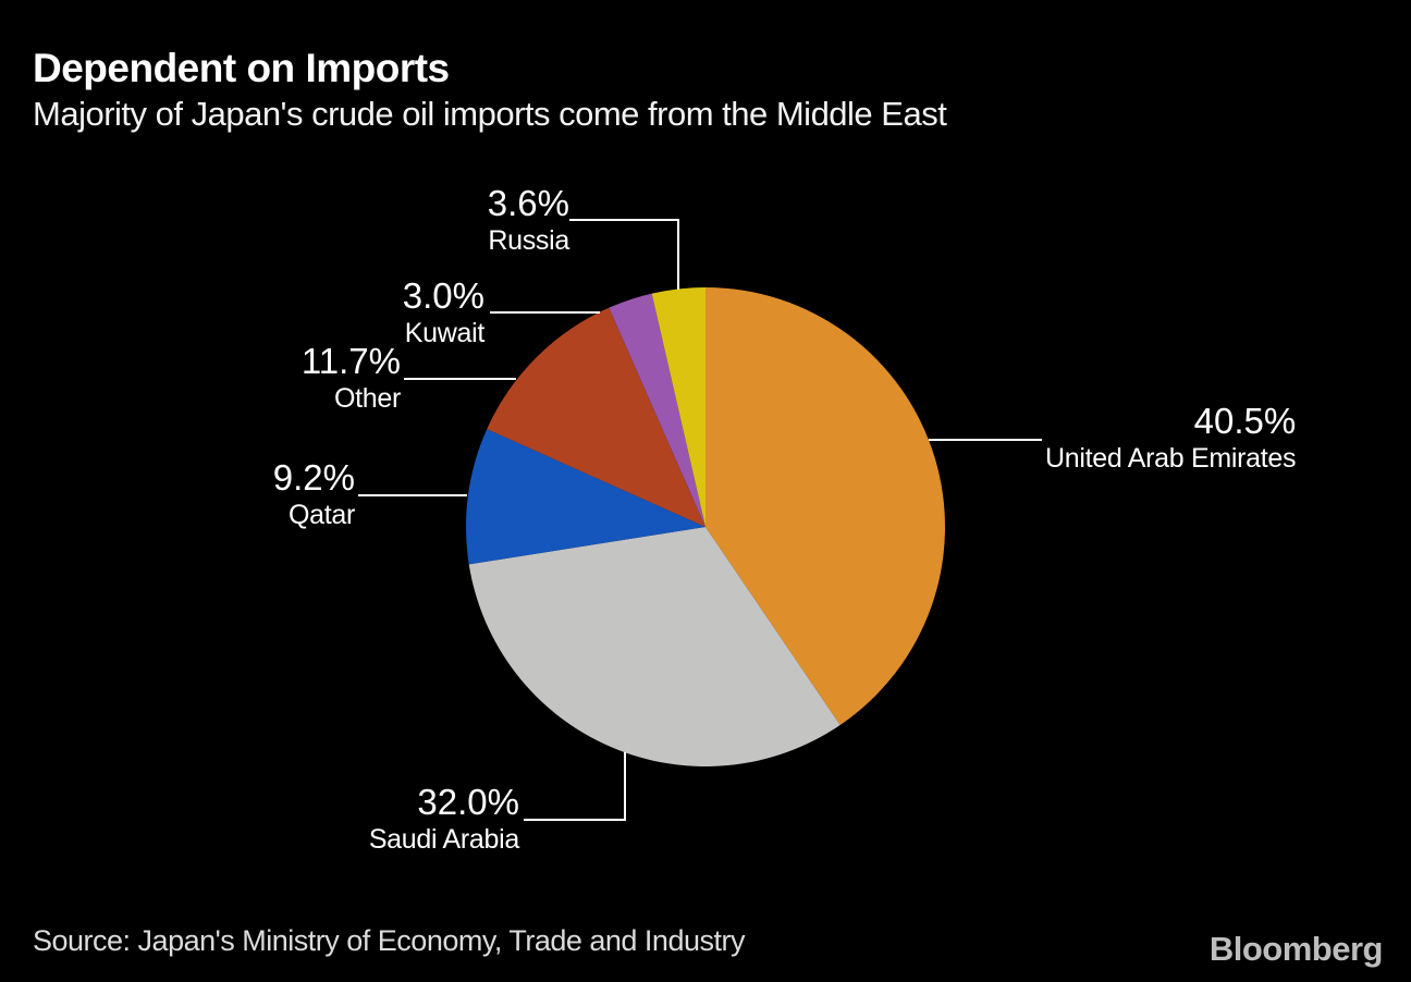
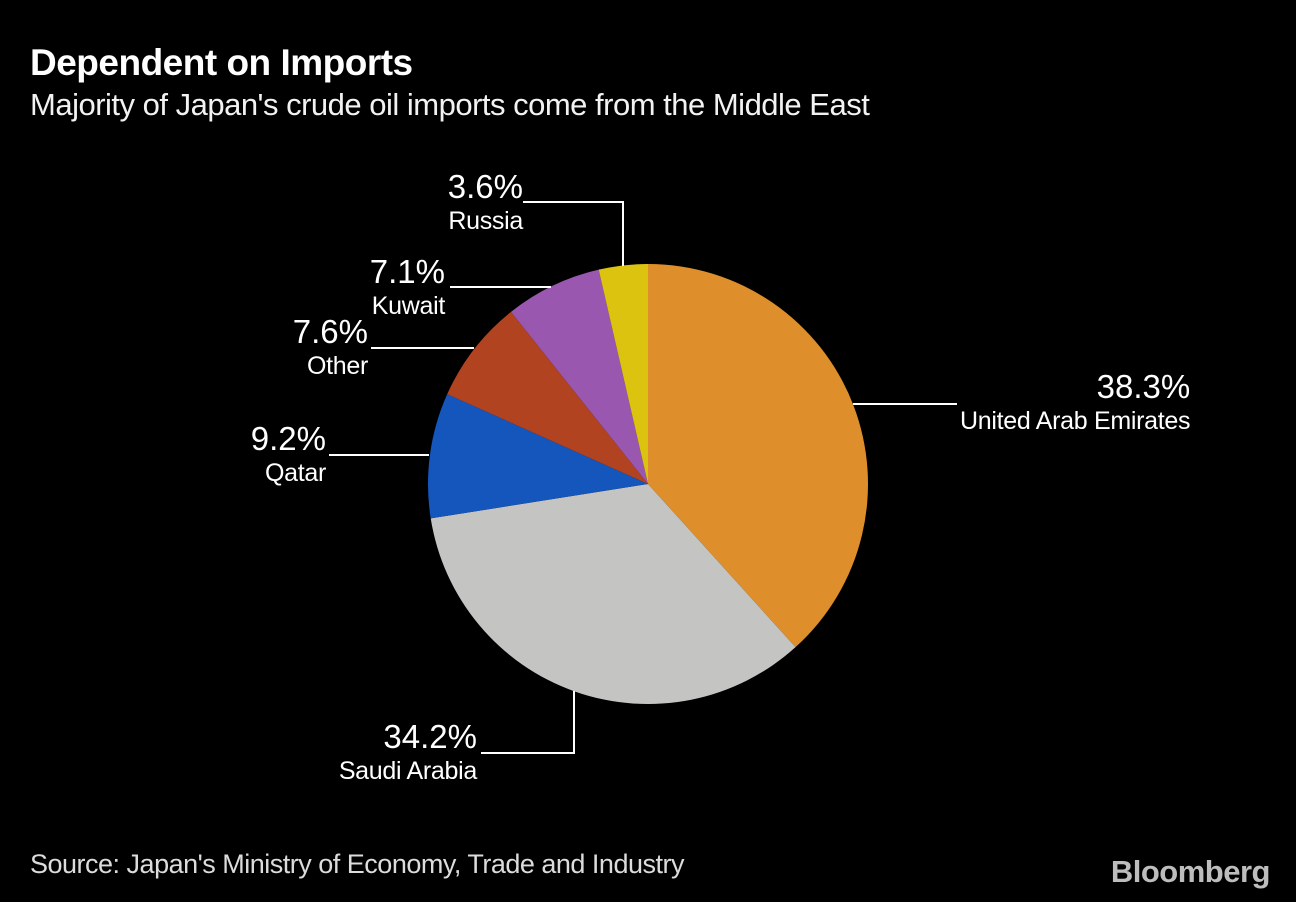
United Arab Emirates: 40.5% -> 38.3%
Saudi Arabia: 32.0% -> 34.2%
Other: 11.7% -> 7.6%
Kuwait: 3.0% -> 7.1%
